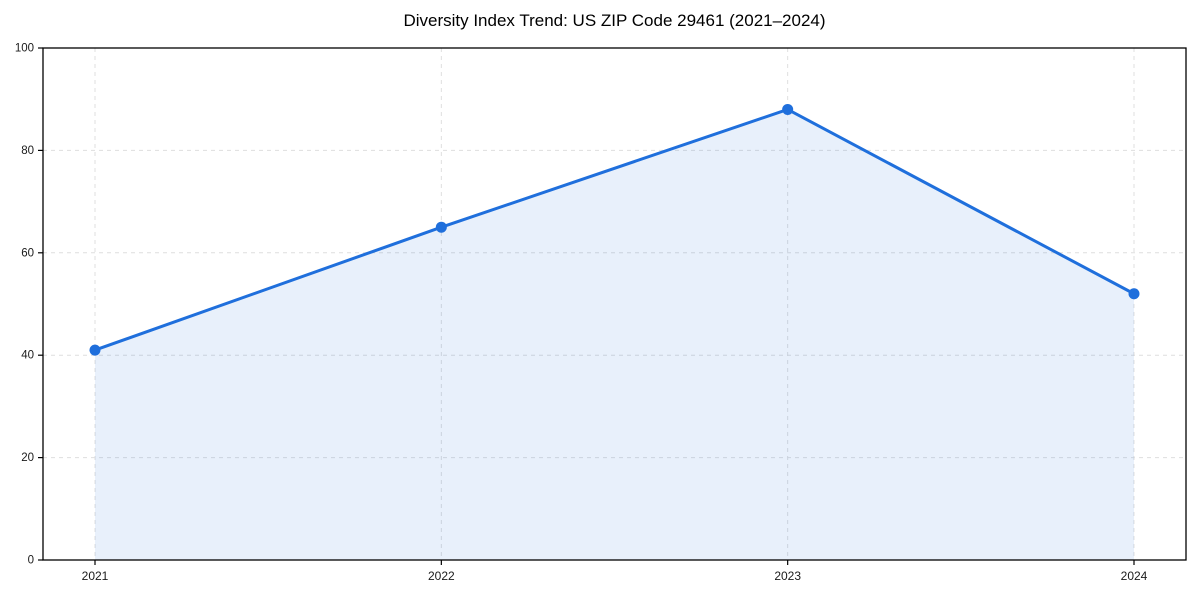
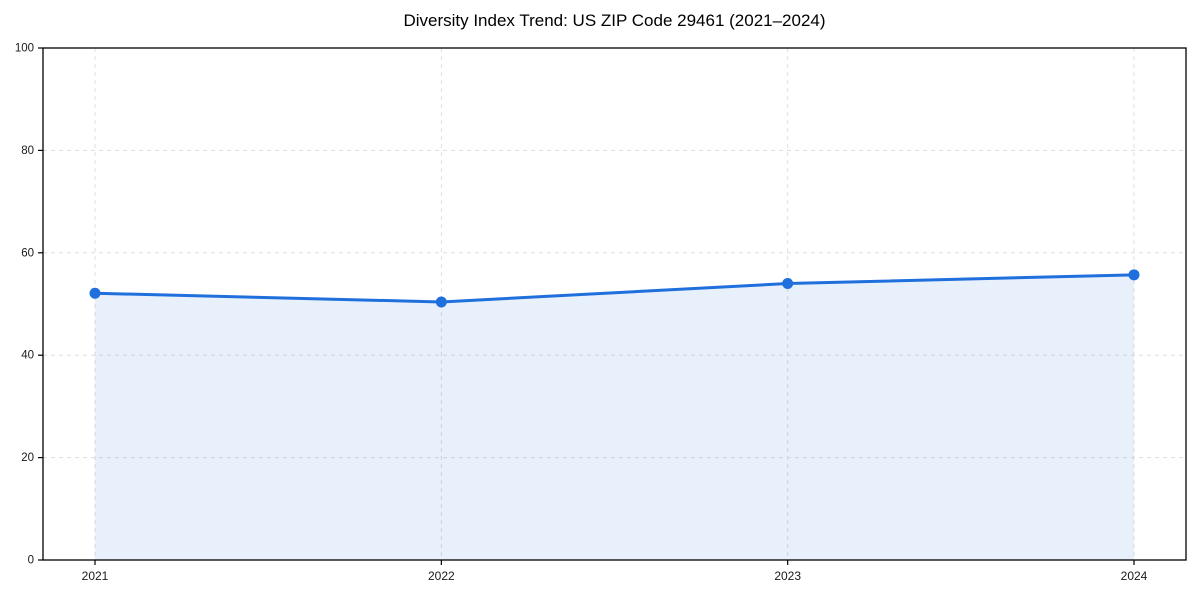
2021: 41 -> 52
2022: 65 -> 50
2023: 88 -> 54
2024: 52 -> 56
